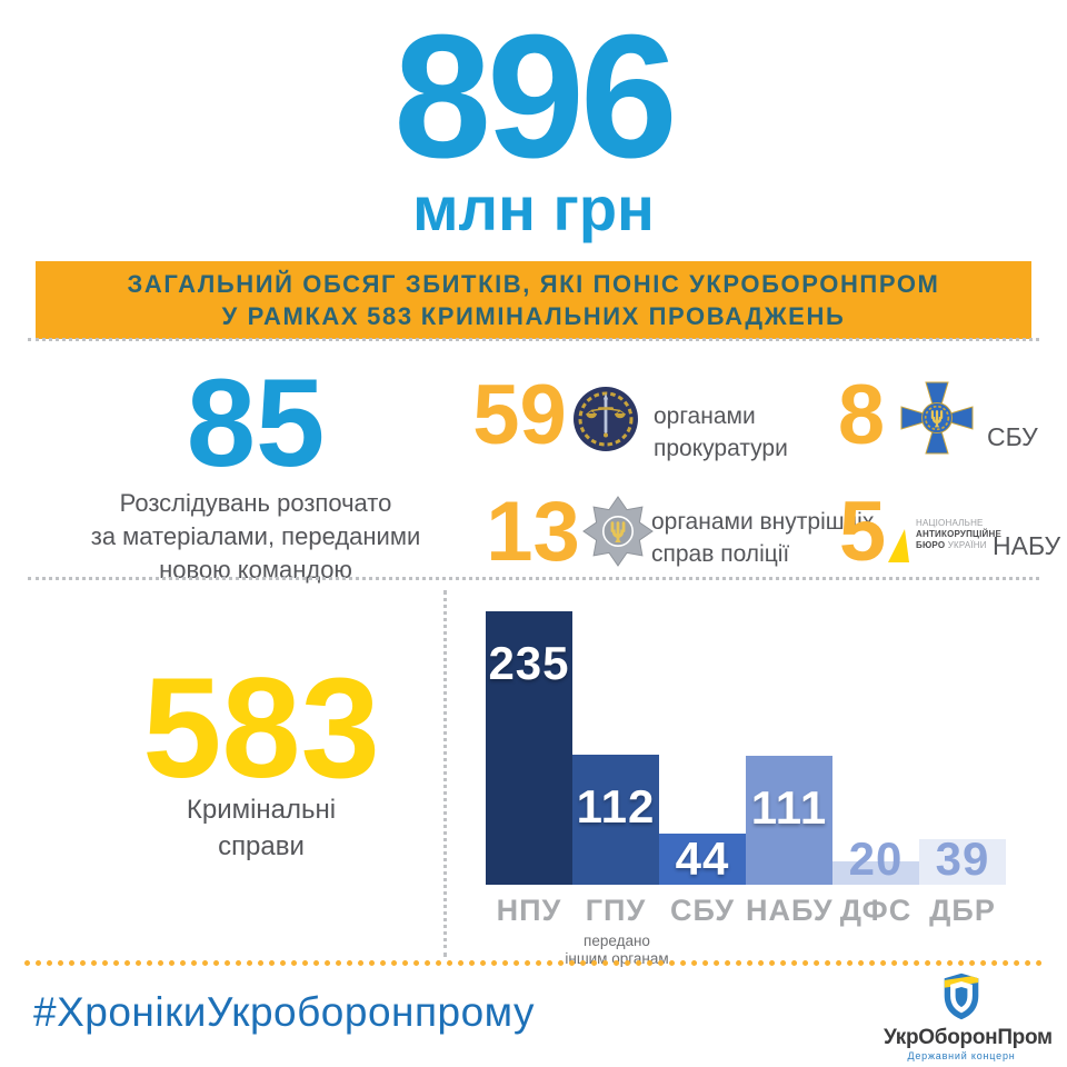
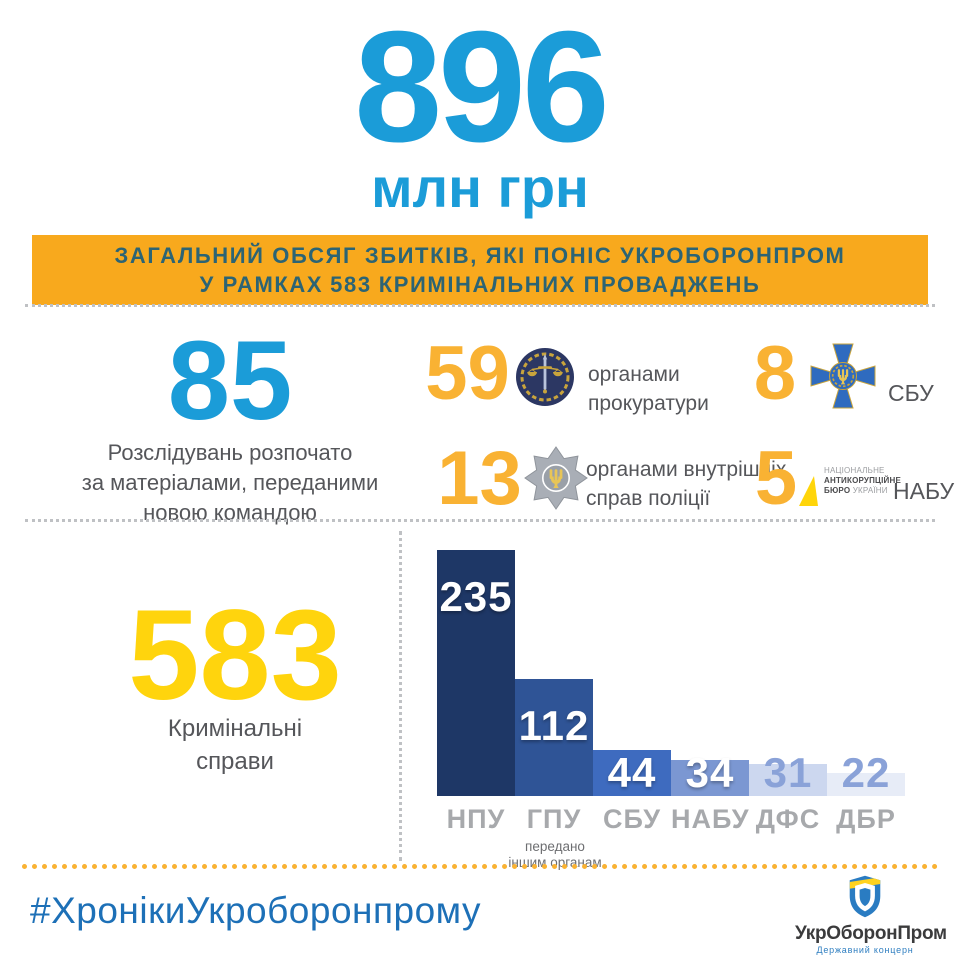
НАБУ: 111 -> 34
ДФС: 20 -> 31
ДБР: 39 -> 22
